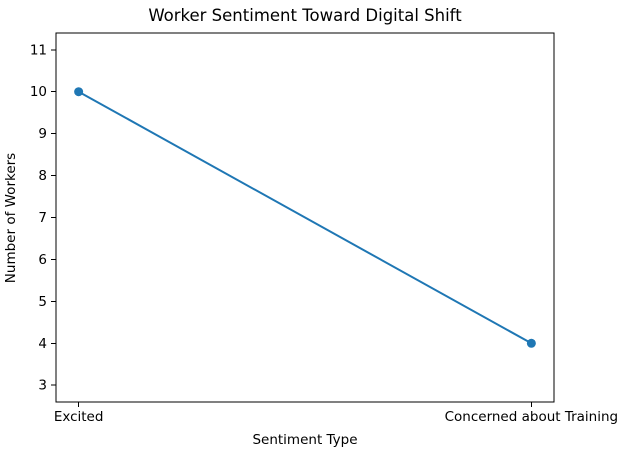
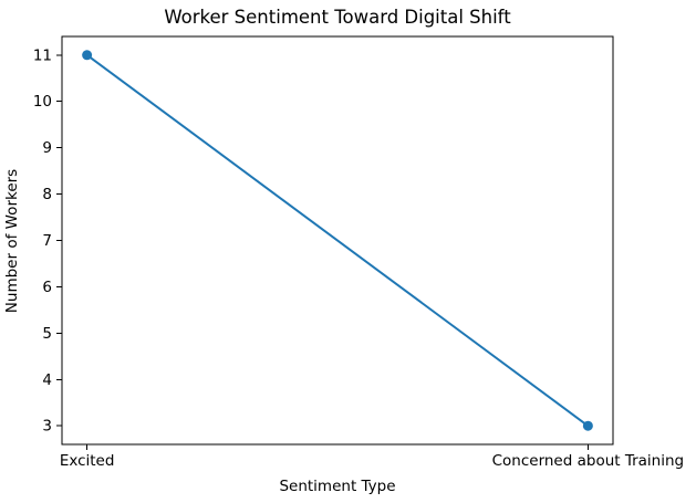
Excited: 10 -> 11
Concerned about Training: 4 -> 3
